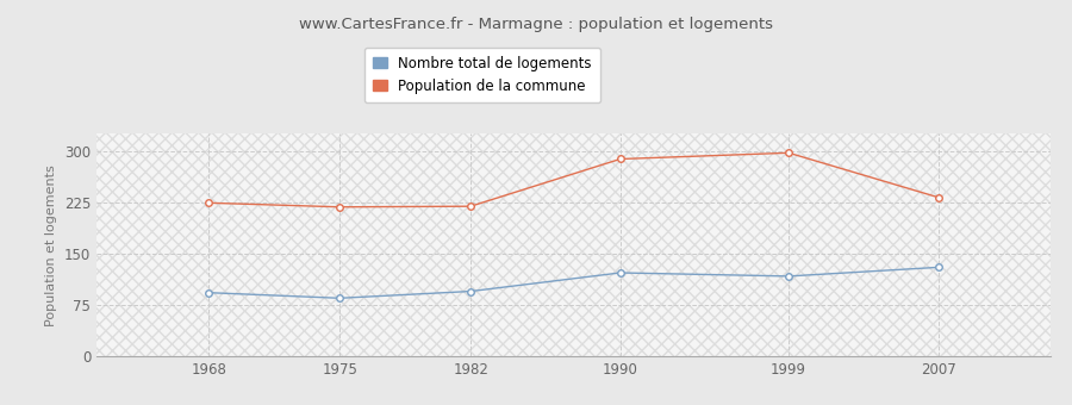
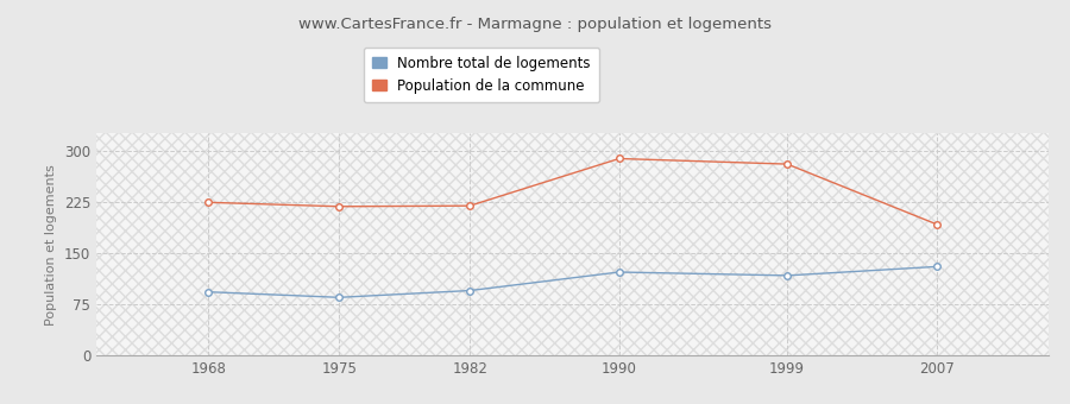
Population de la commune/1999: 297 -> 280
Population de la commune/2007: 232 -> 192
